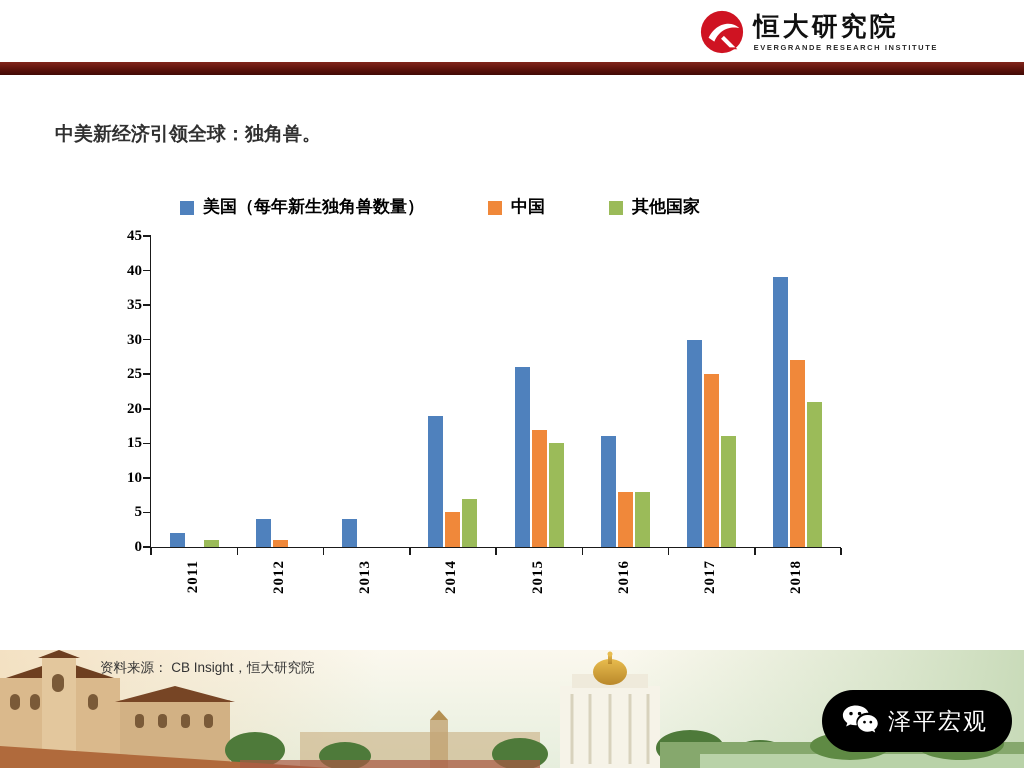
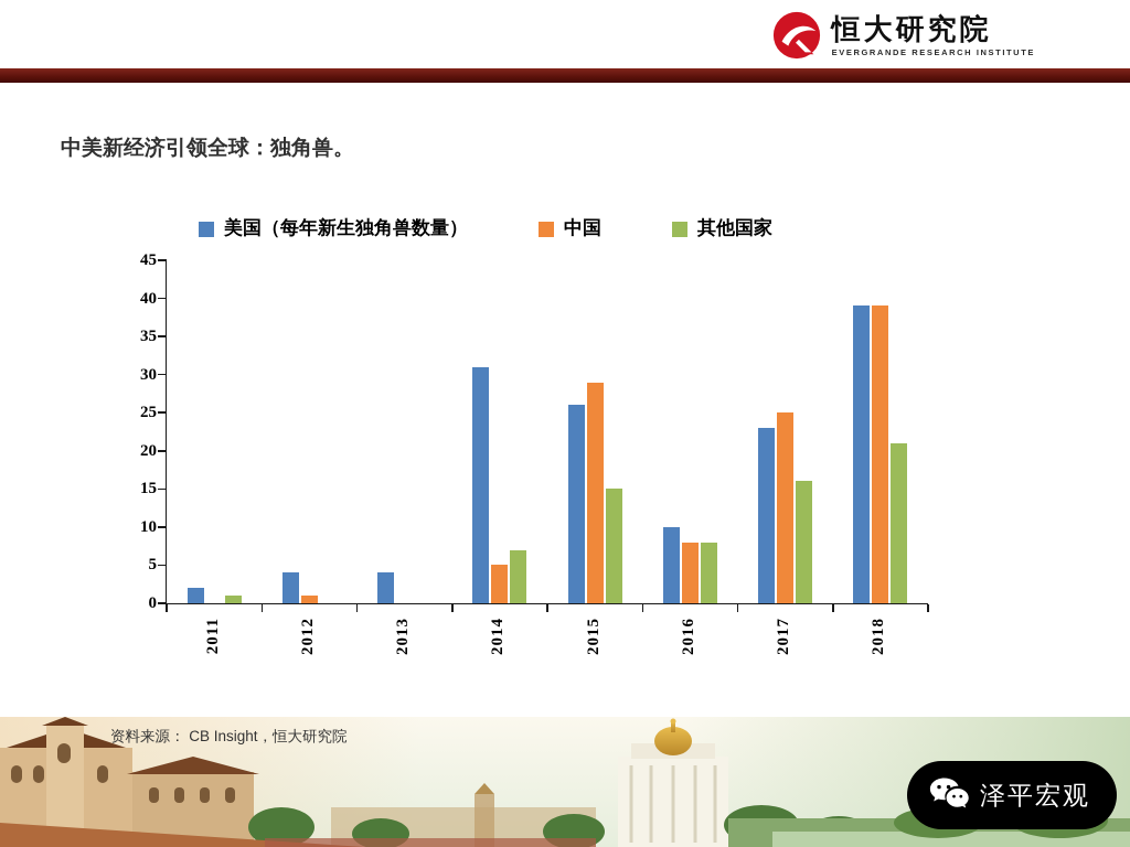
美国（每年新生独角兽数量）/2014: 19 -> 31
中国/2015: 17 -> 29
美国（每年新生独角兽数量）/2016: 16 -> 10
美国（每年新生独角兽数量）/2017: 30 -> 23
中国/2018: 27 -> 39
